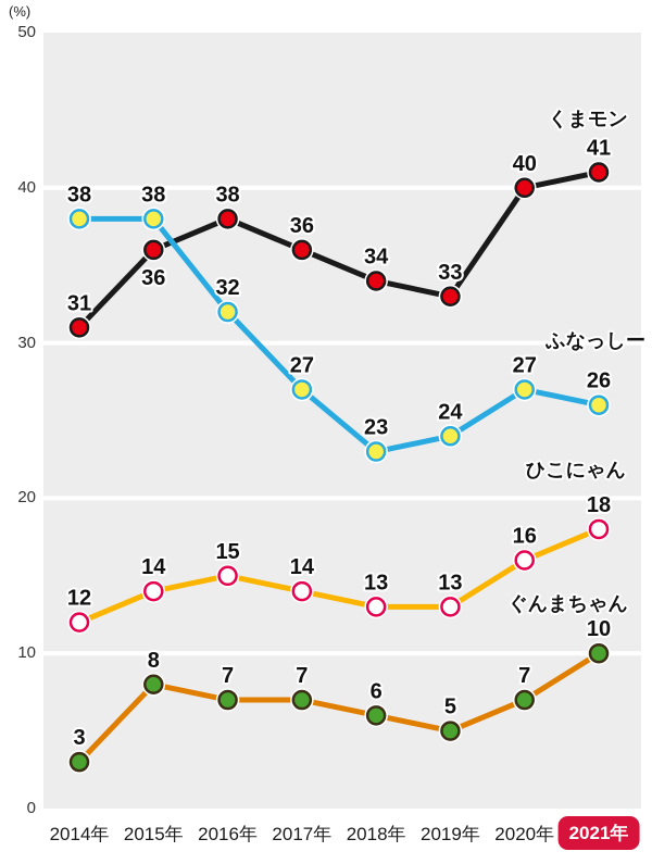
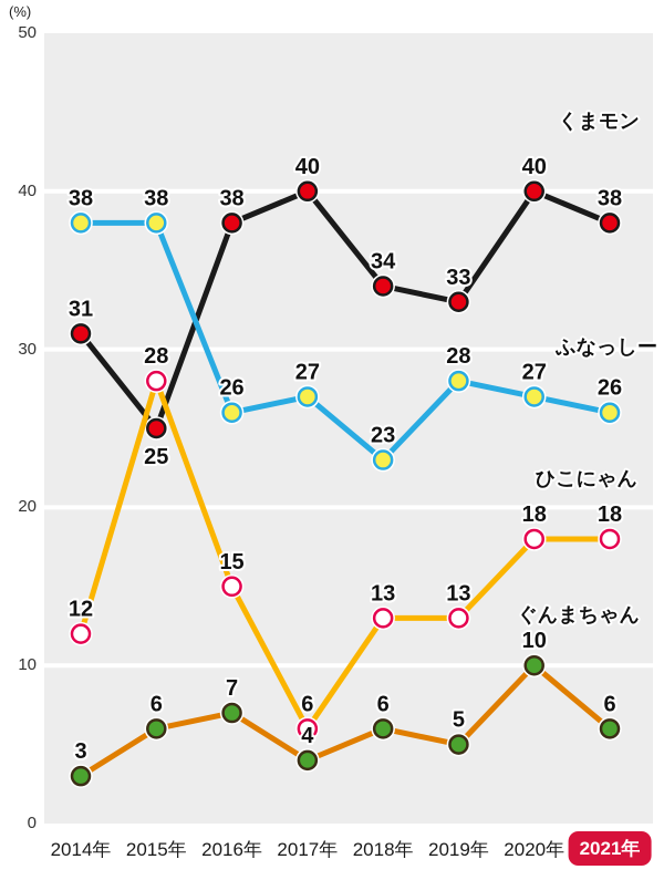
くまモン/2015年: 36 -> 25
ひこにゃん/2015年: 14 -> 28
ぐんまちゃん/2015年: 8 -> 6
ふなっしー/2016年: 32 -> 26
くまモン/2017年: 36 -> 40
ひこにゃん/2017年: 14 -> 6
ぐんまちゃん/2017年: 7 -> 4
ふなっしー/2019年: 24 -> 28
ひこにゃん/2020年: 16 -> 18
ぐんまちゃん/2020年: 7 -> 10
くまモン/2021年: 41 -> 38
ぐんまちゃん/2021年: 10 -> 6
